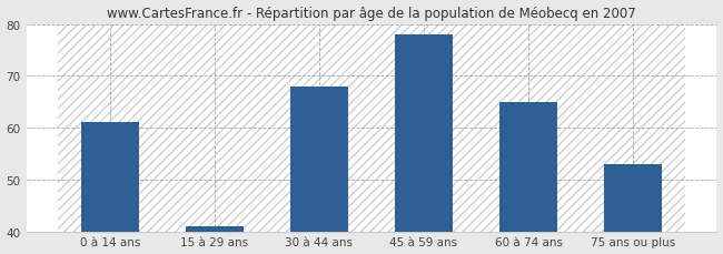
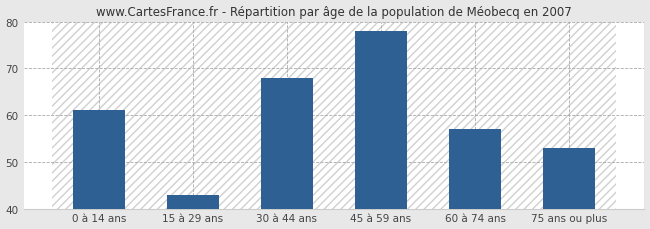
15 à 29 ans: 41 -> 43
60 à 74 ans: 65 -> 57
